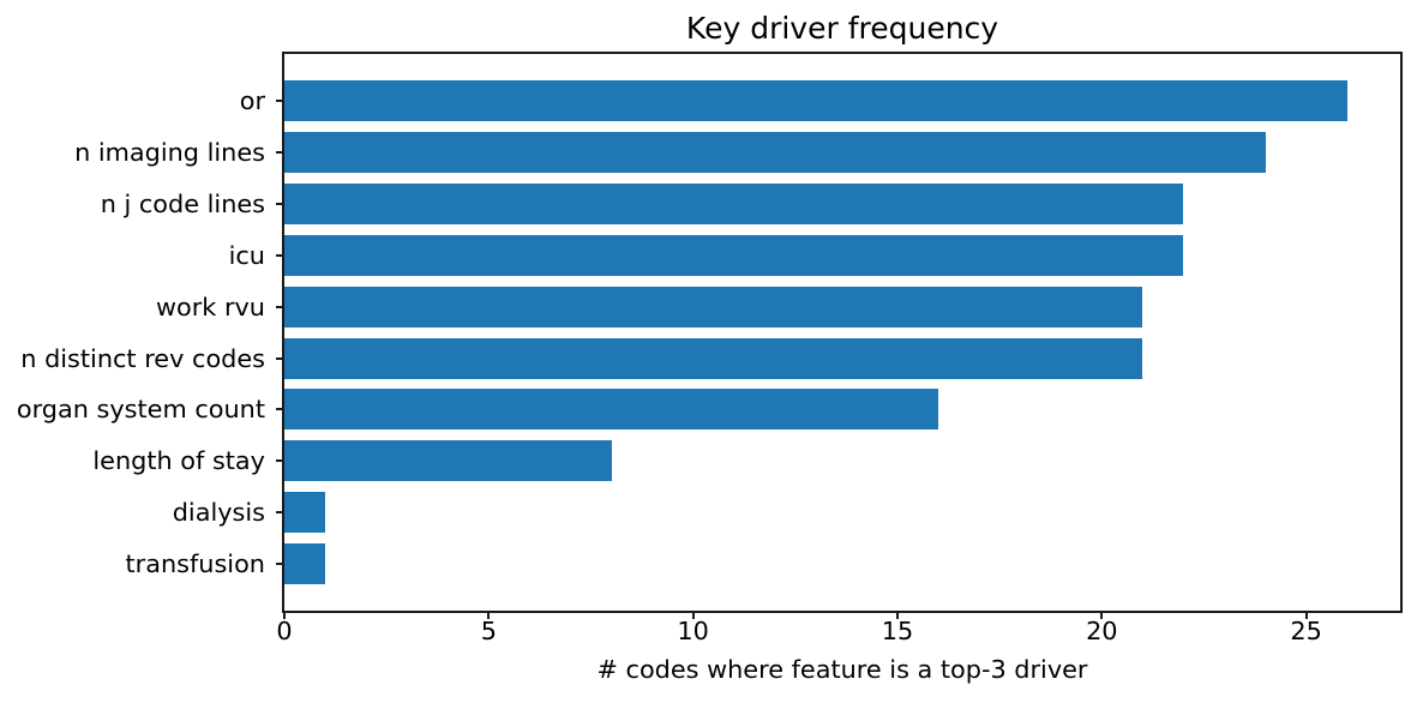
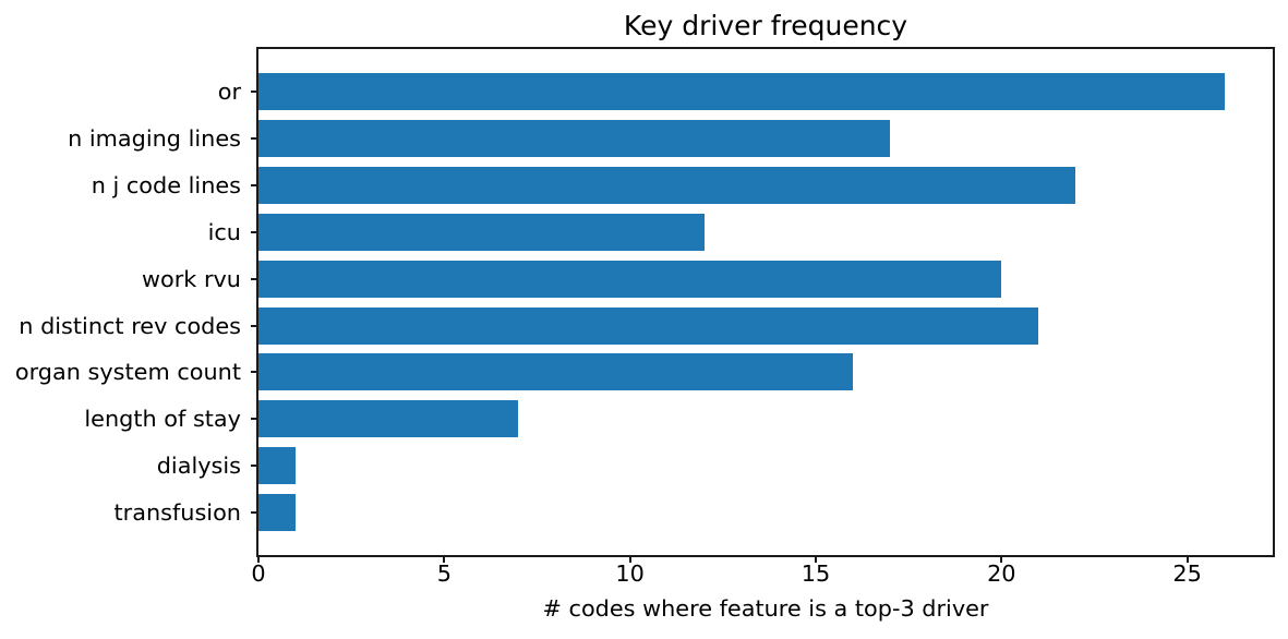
n imaging lines: 24 -> 17
icu: 22 -> 12
work rvu: 21 -> 20
length of stay: 8 -> 7
